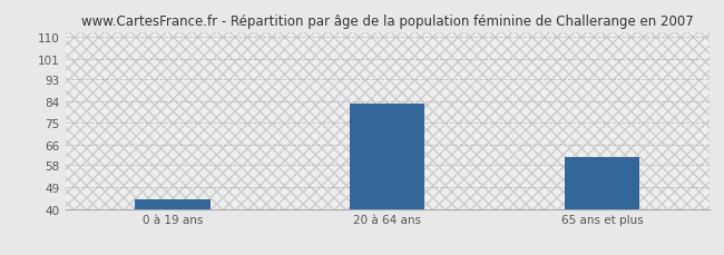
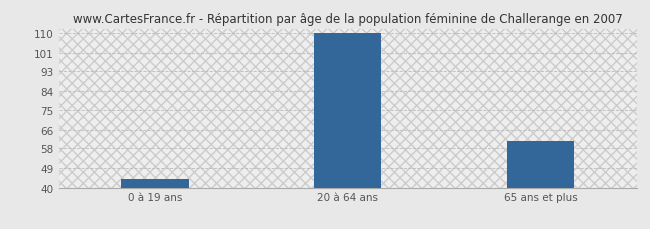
20 à 64 ans: 83 -> 110
